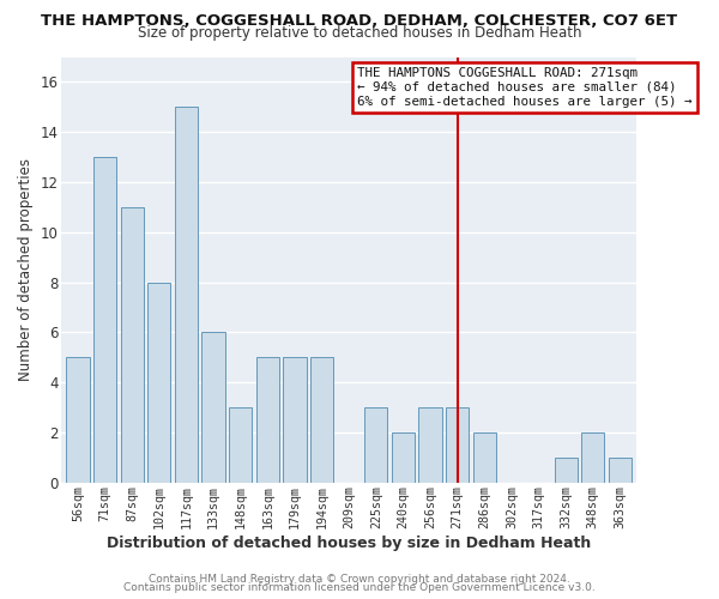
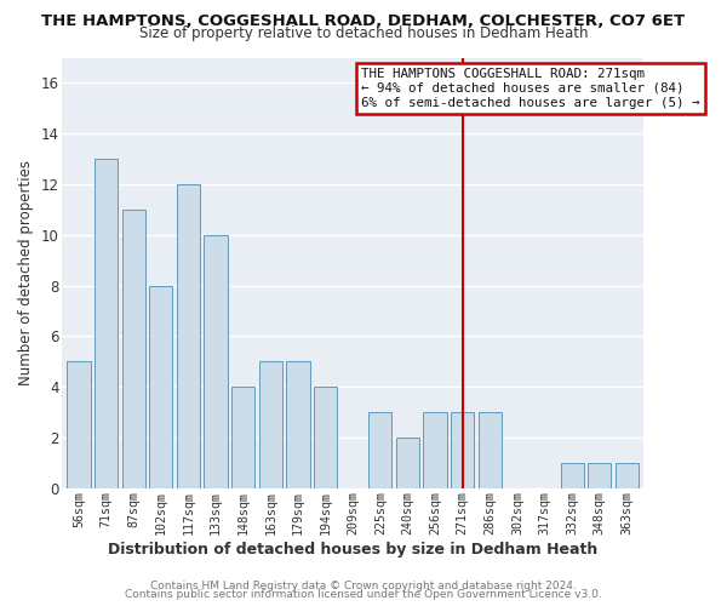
117sqm: 15 -> 12
133sqm: 6 -> 10
148sqm: 3 -> 4
194sqm: 5 -> 4
286sqm: 2 -> 3
348sqm: 2 -> 1
